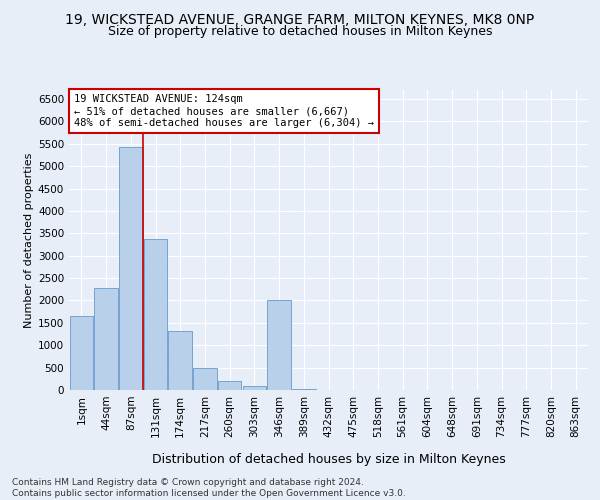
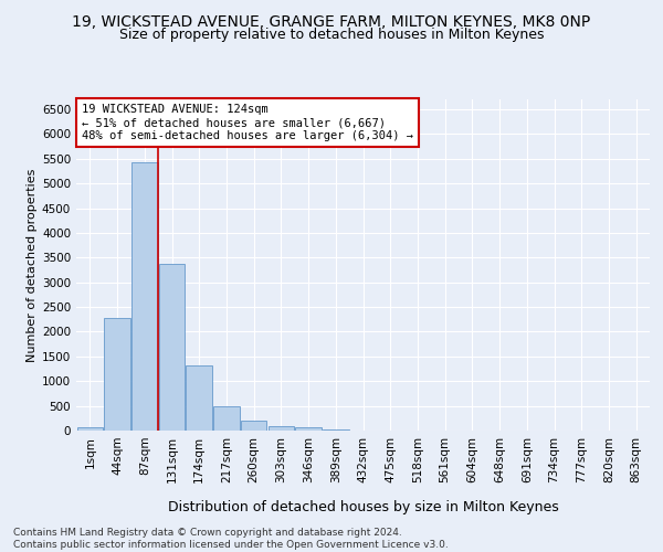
1sqm: 1650 -> 80
346sqm: 2000 -> 60
